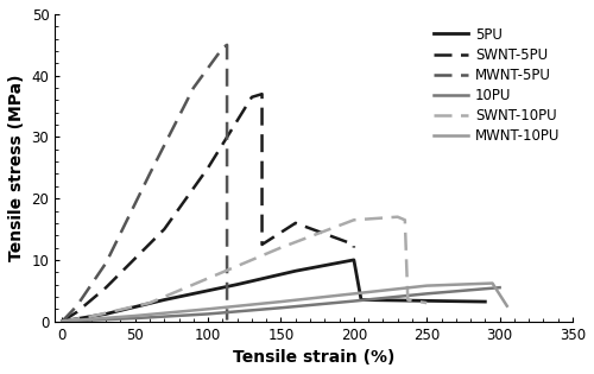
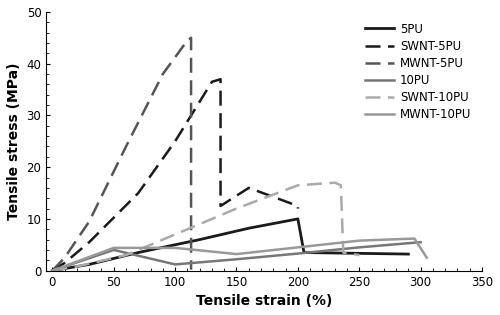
10PU/50: 0.5 -> 4.0
MWNT-10PU/50: 0.9 -> 4.4
MWNT-10PU/100: 2.0 -> 4.4
